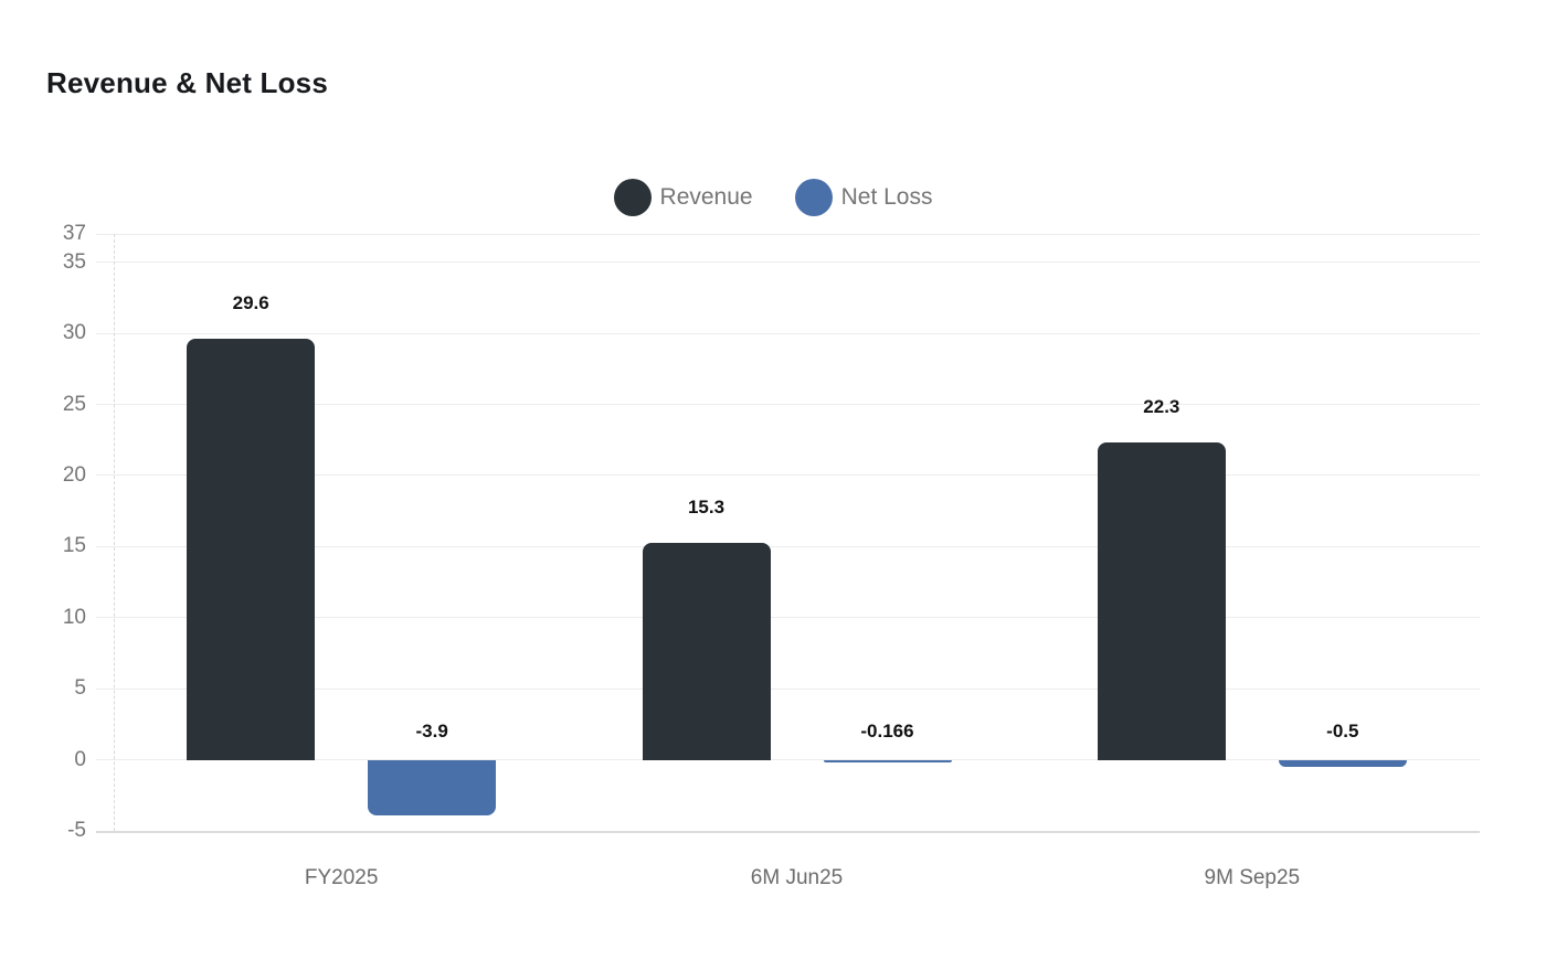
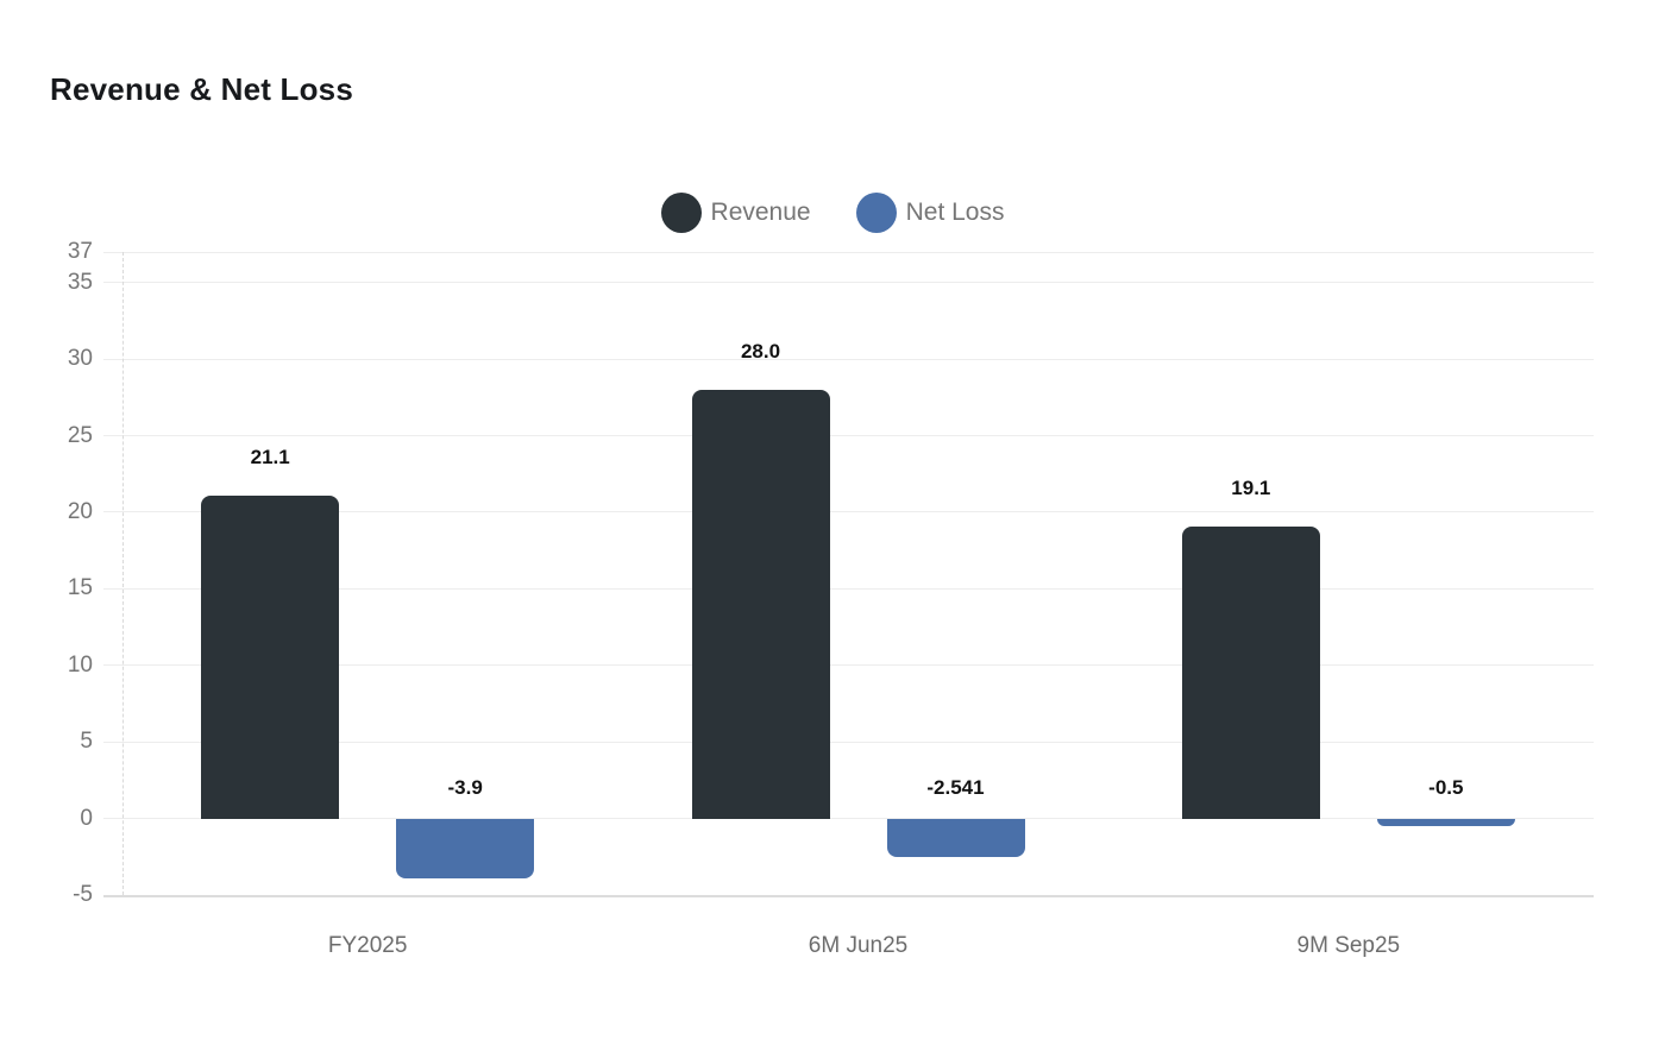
Revenue/FY2025: 29.6 -> 21.1
Revenue/6M Jun25: 15.3 -> 28.0
Net Loss/6M Jun25: -0.166 -> -2.541
Revenue/9M Sep25: 22.3 -> 19.1
